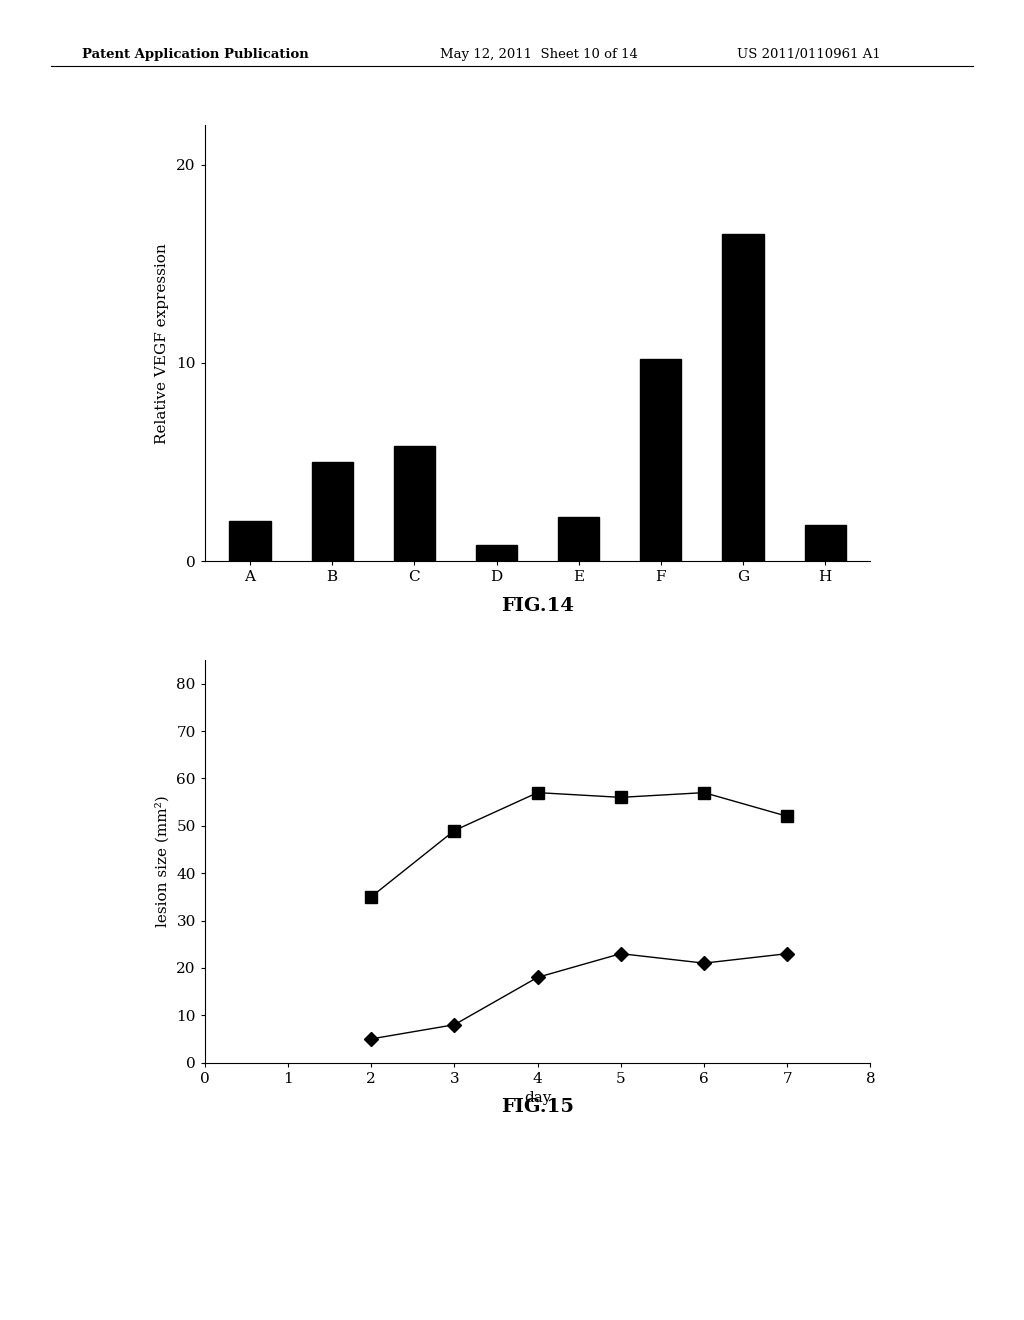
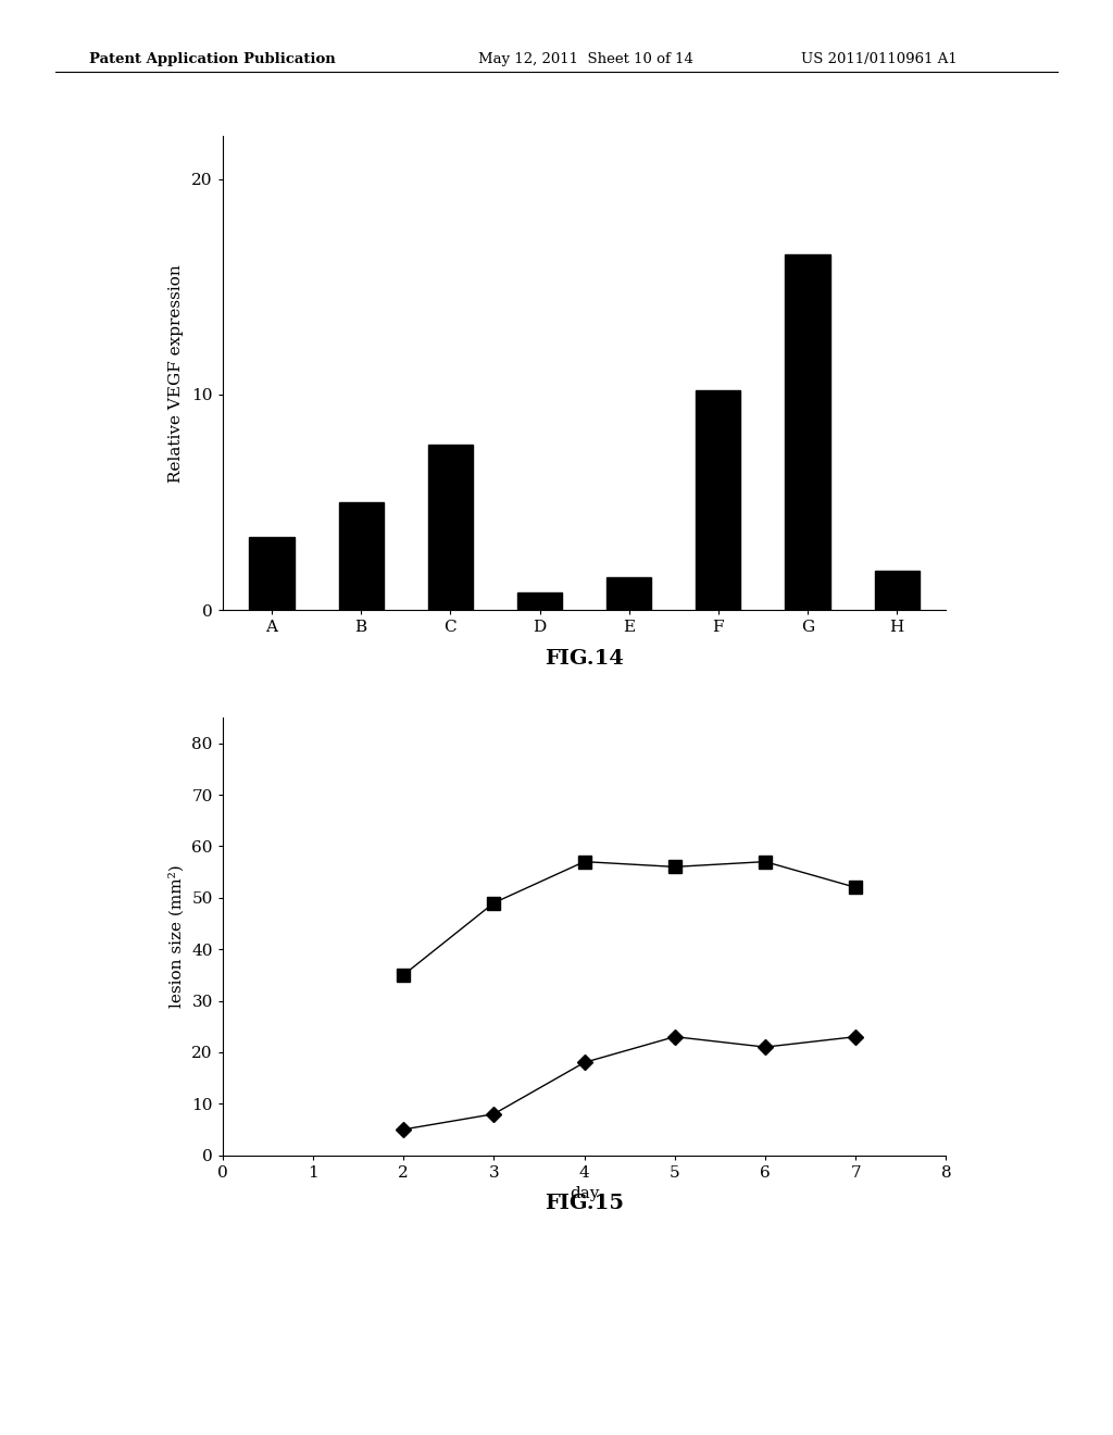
A: 2.0 -> 3.4
C: 5.8 -> 7.7
E: 2.2 -> 1.5
